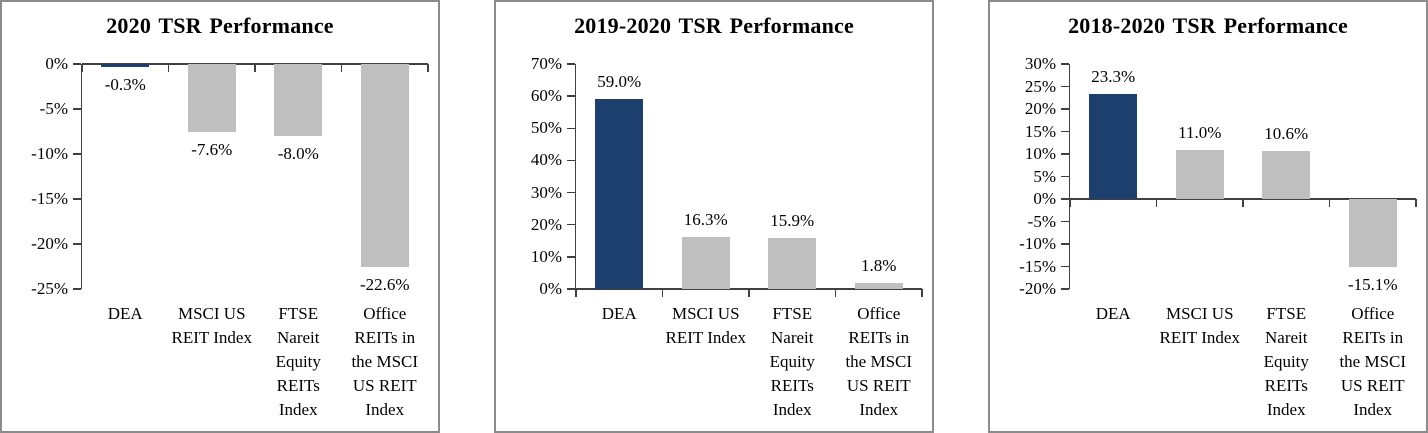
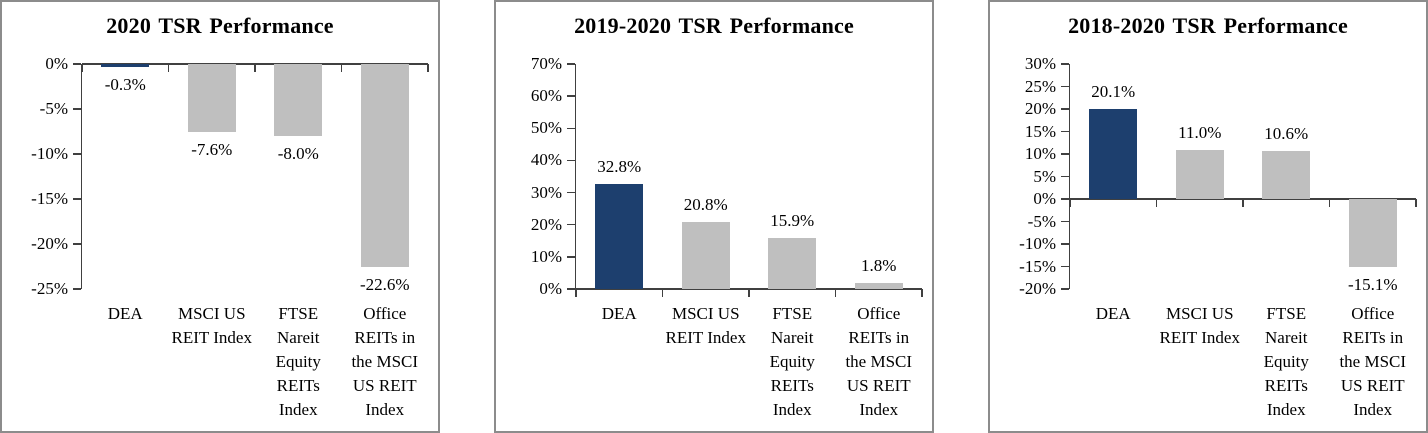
2019-2020 TSR Performance/DEA: 59.0% -> 32.8%
2019-2020 TSR Performance/MSCI US REIT Index: 16.3% -> 20.8%
2018-2020 TSR Performance/DEA: 23.3% -> 20.1%
